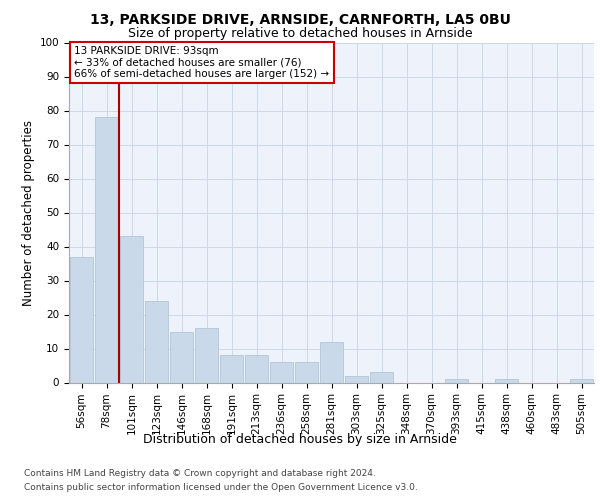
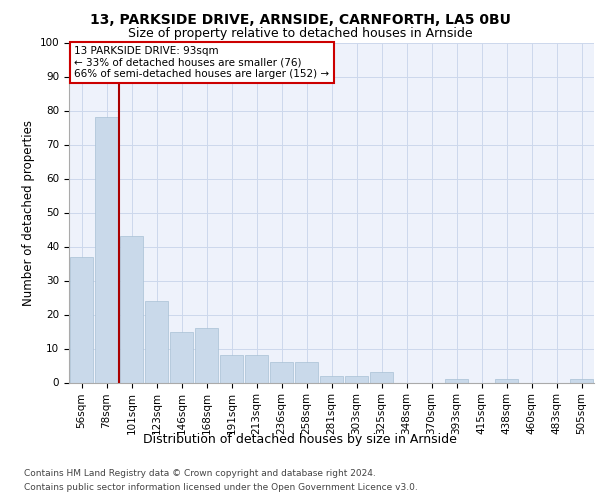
281sqm: 12 -> 2
